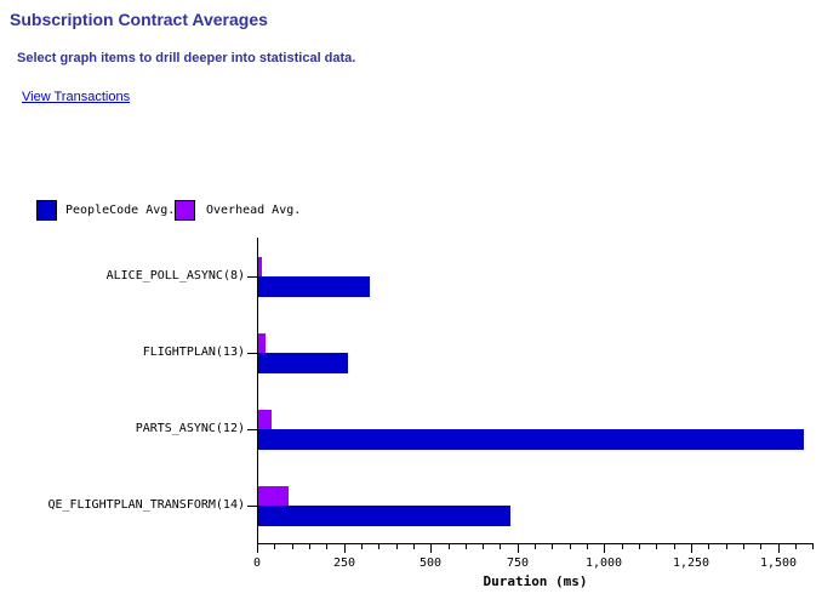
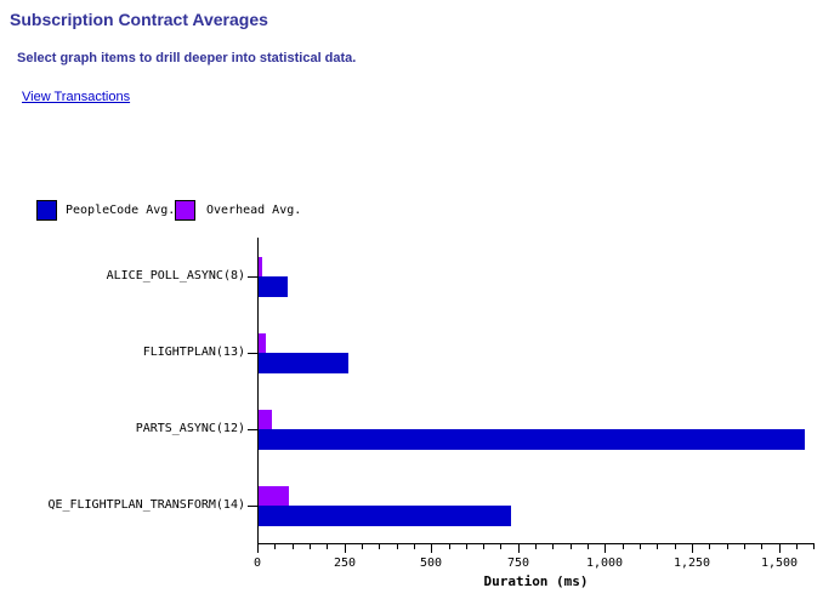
PeopleCode Avg./ALICE_POLL_ASYNC(8): 320 -> 80
